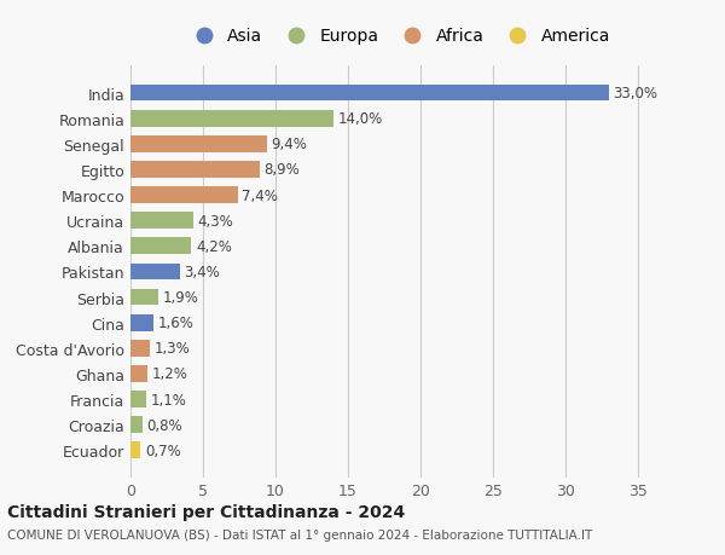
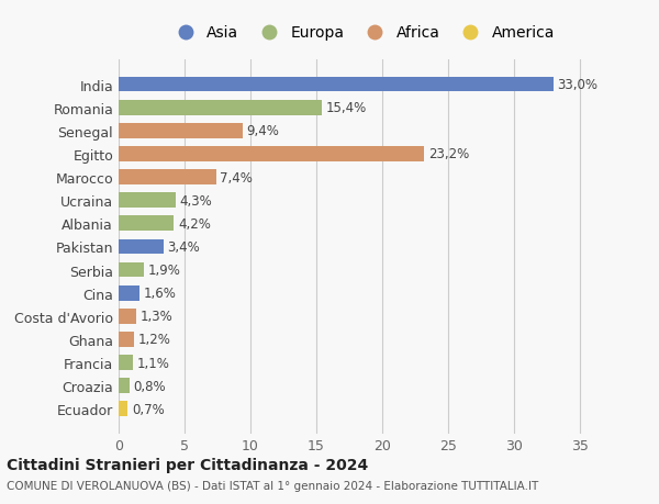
Romania: 14,0% -> 15,4%
Egitto: 8,9% -> 23,2%
